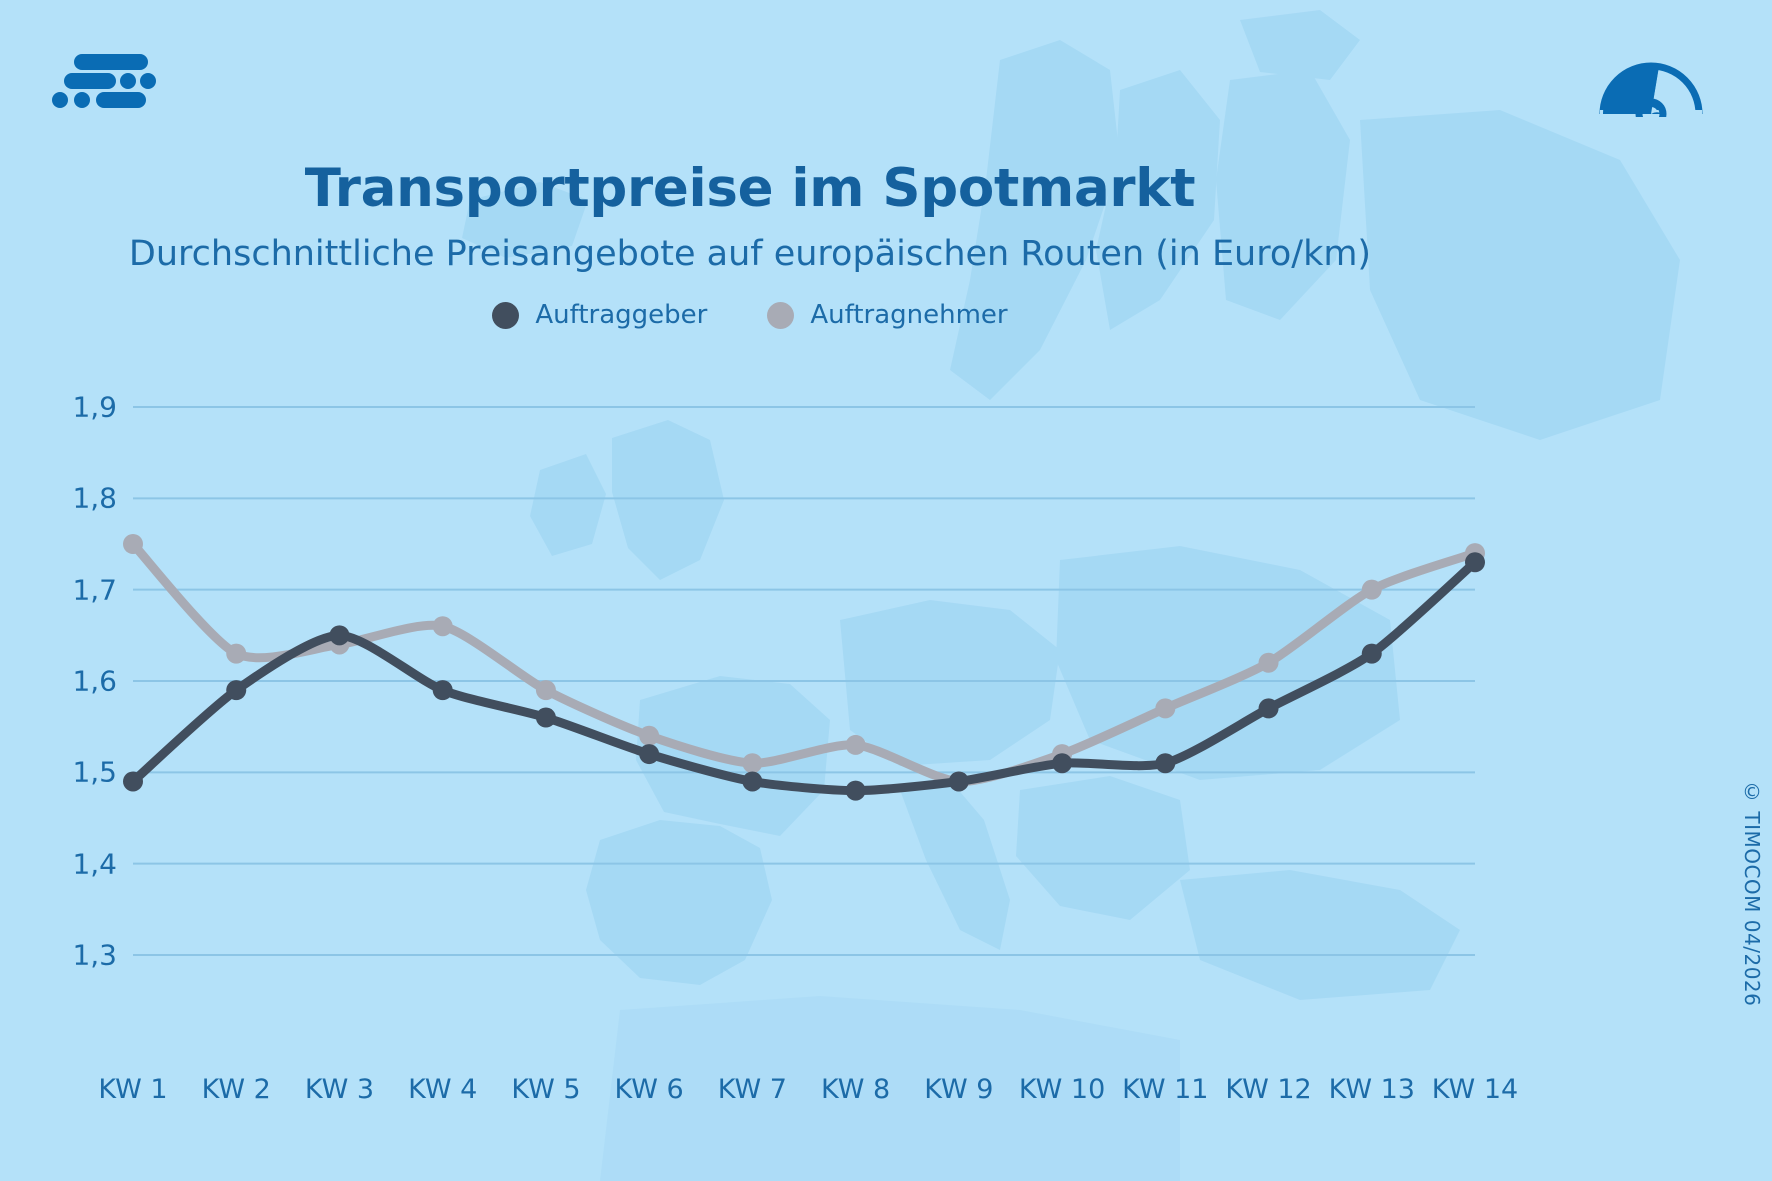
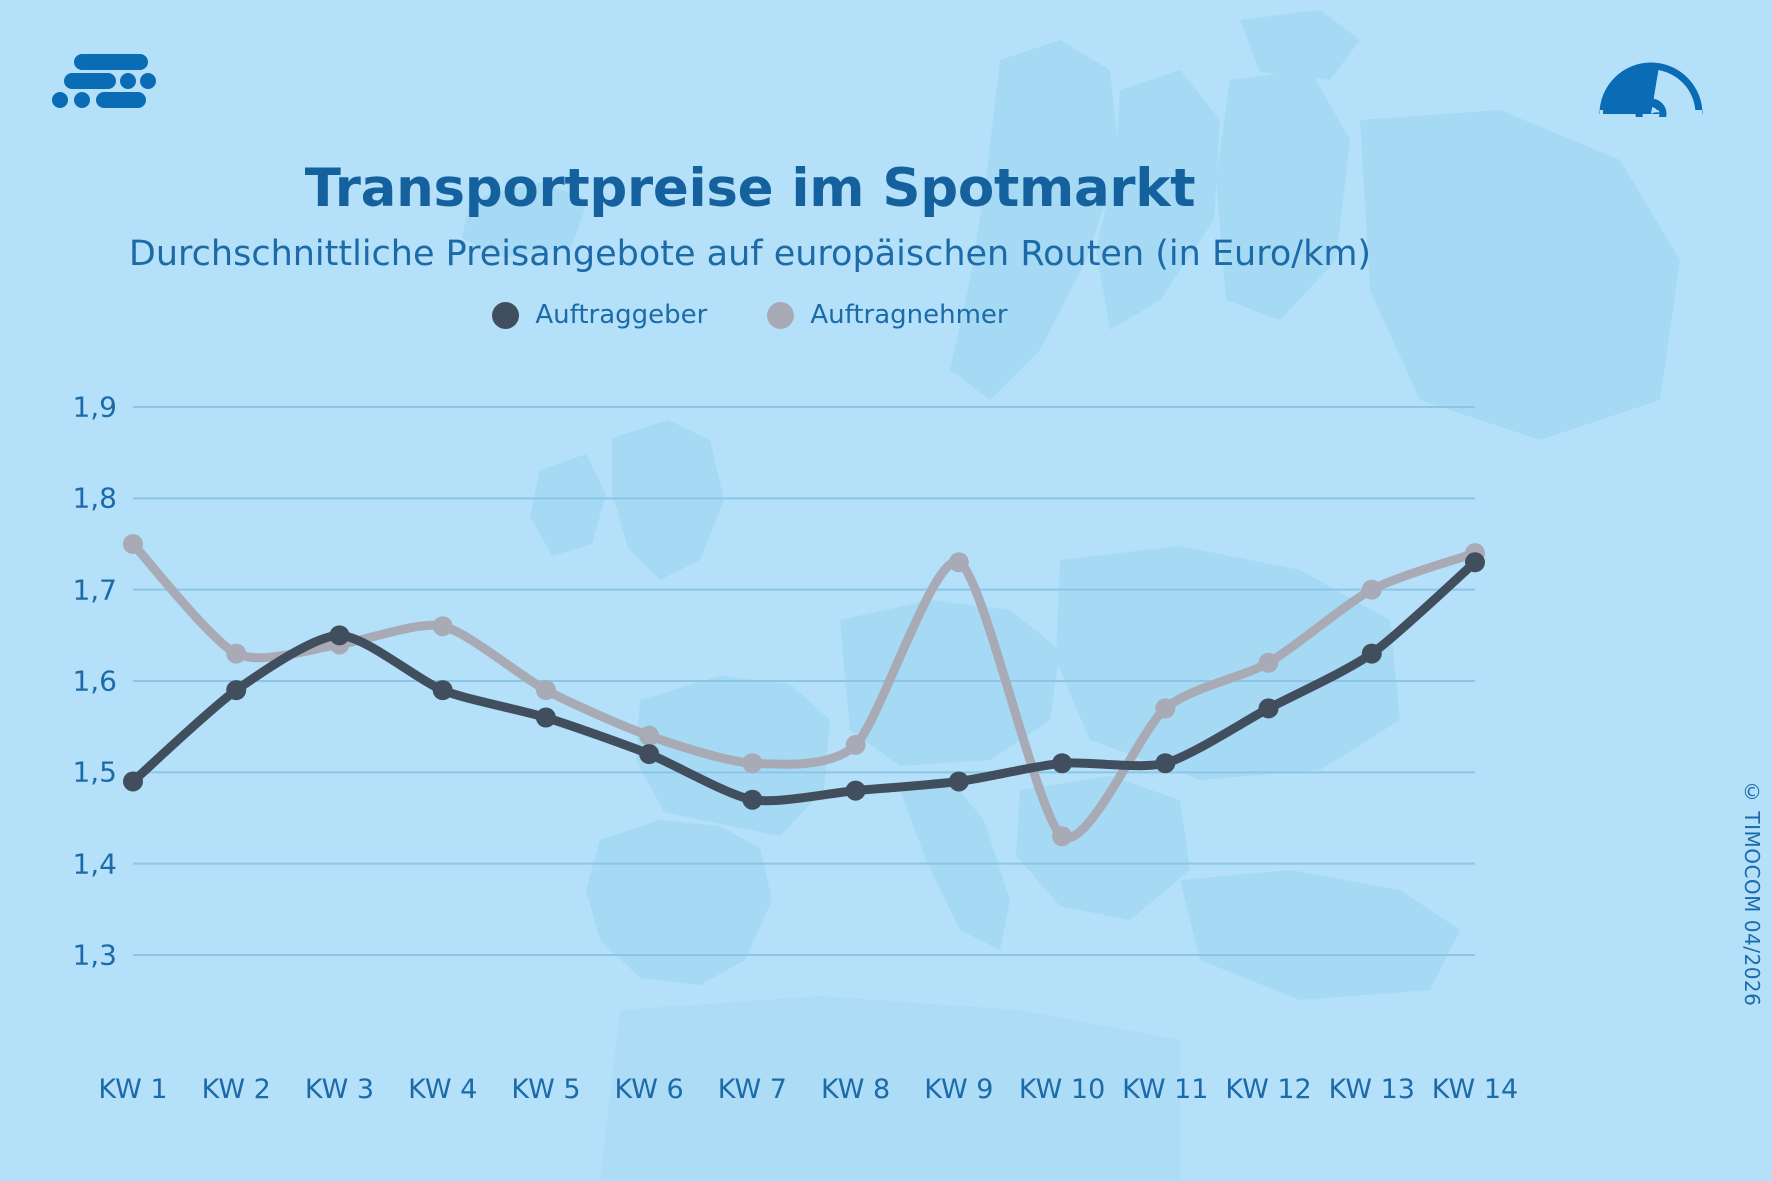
Auftraggeber/KW 7: 1,49 -> 1,47
Auftragnehmer/KW 9: 1,49 -> 1,73
Auftragnehmer/KW 10: 1,52 -> 1,43
